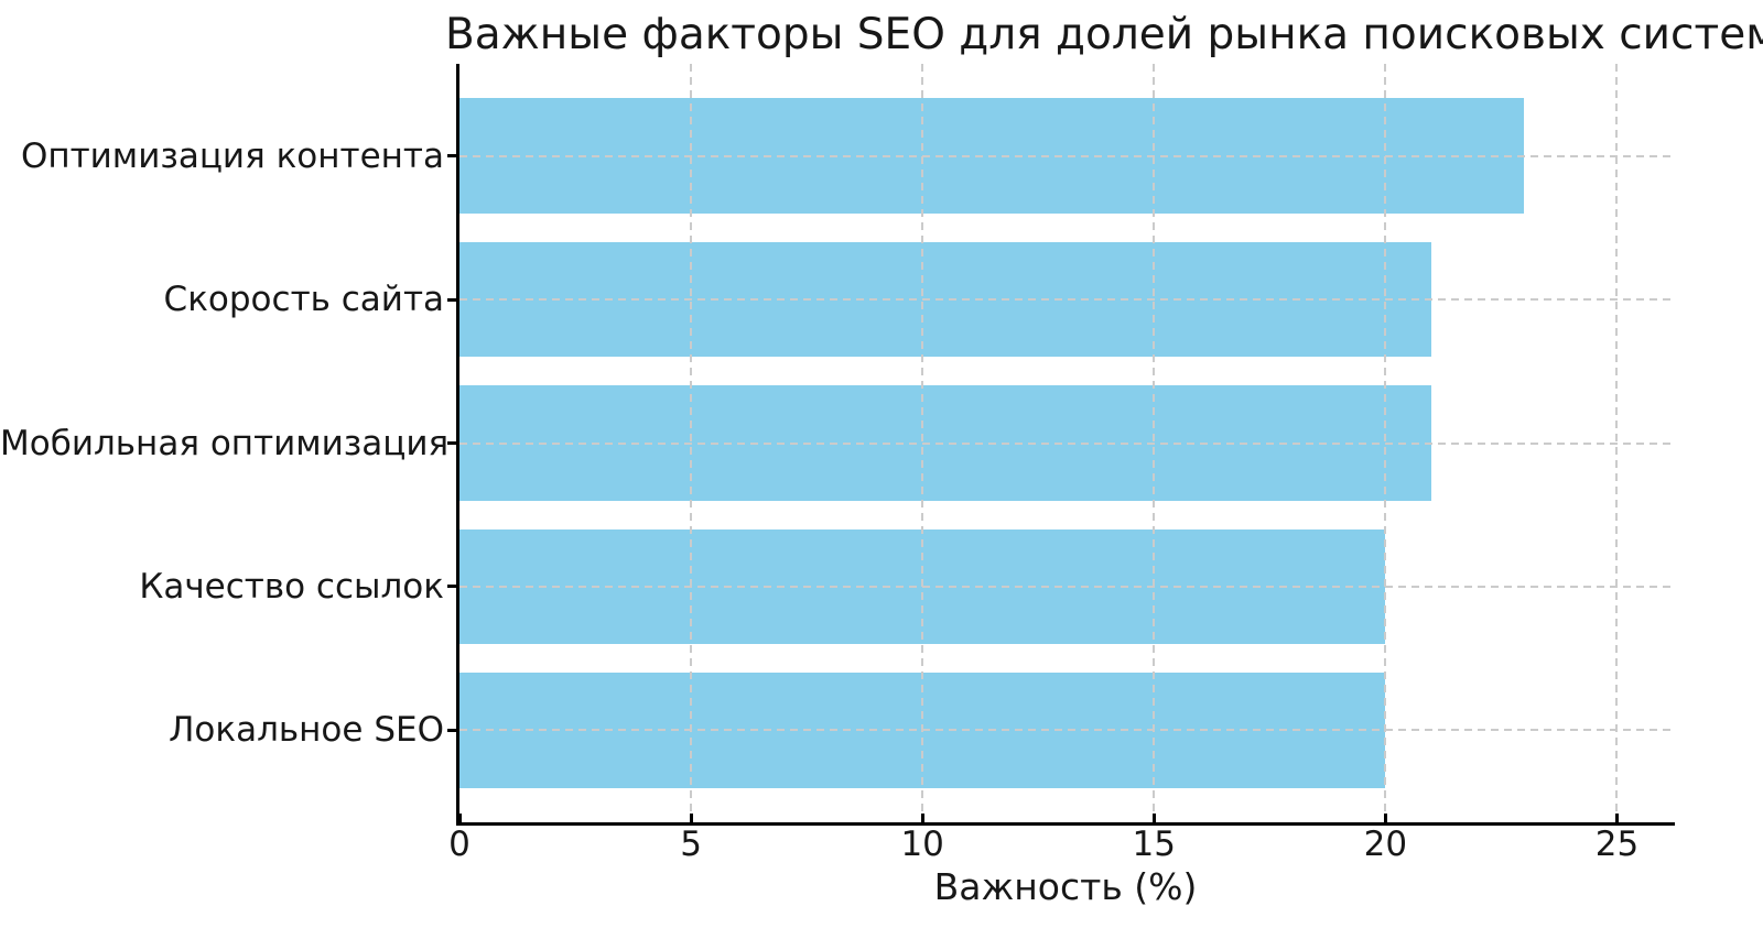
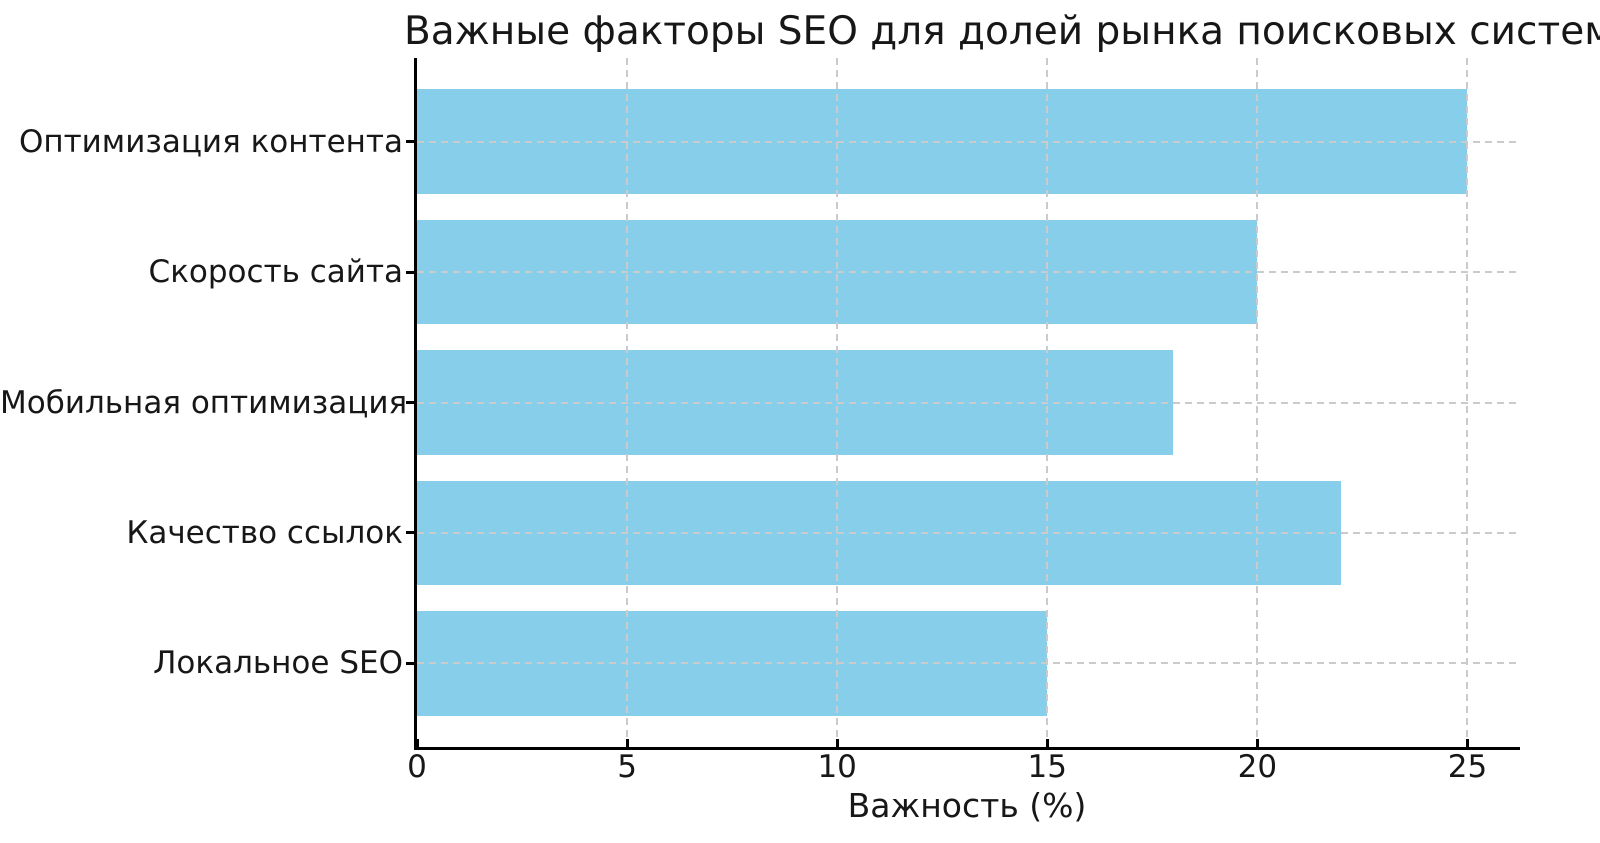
Оптимизация контента: 23 -> 25
Скорость сайта: 21 -> 20
Мобильная оптимизация: 21 -> 18
Качество ссылок: 20 -> 22
Локальное SEO: 20 -> 15
